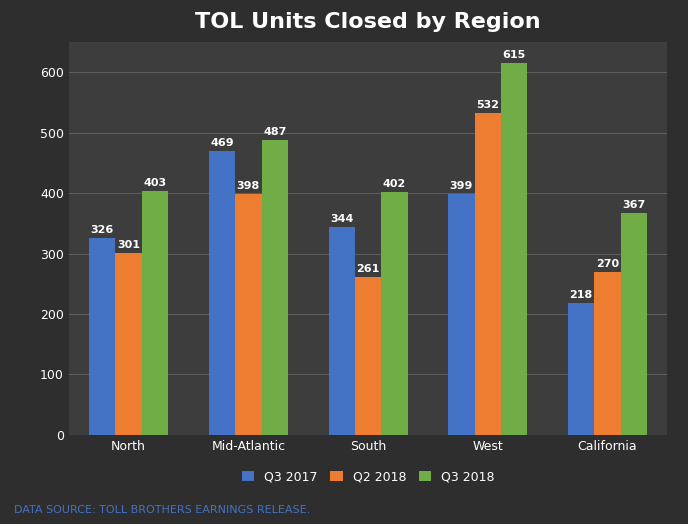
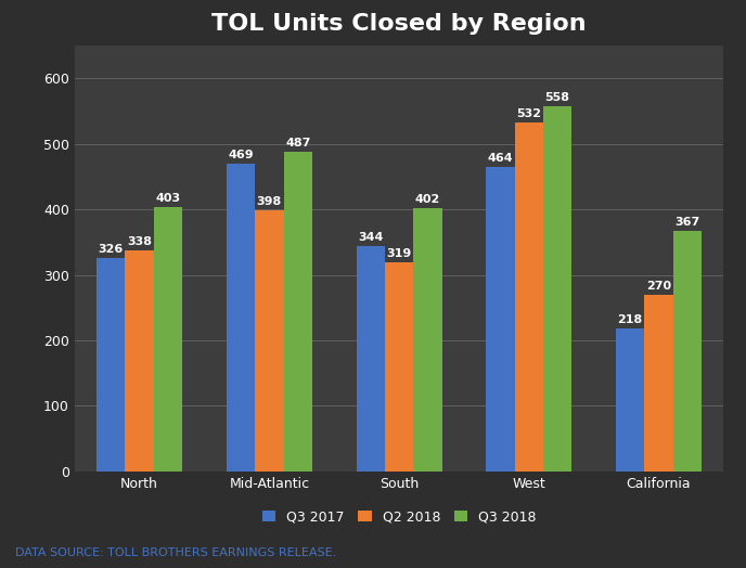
Q2 2018/North: 301 -> 338
Q2 2018/South: 261 -> 319
Q3 2017/West: 399 -> 464
Q3 2018/West: 615 -> 558
